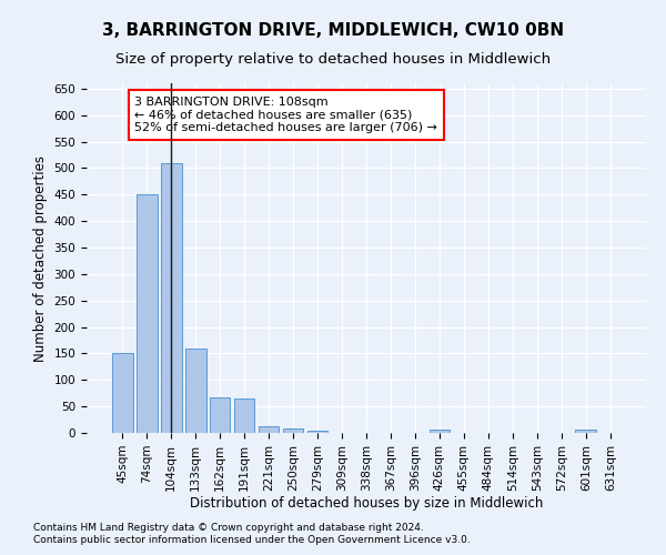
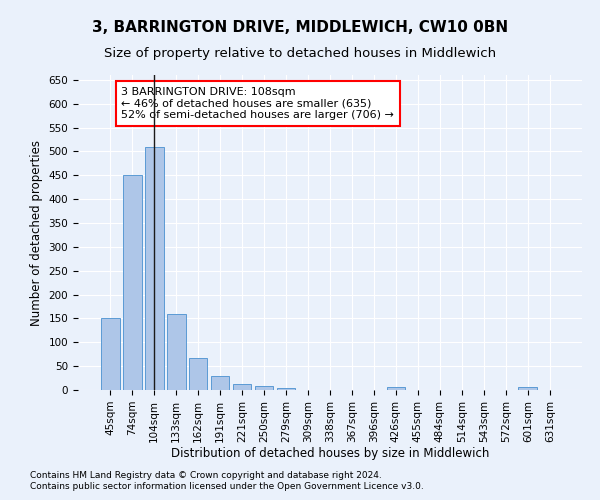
191sqm: 65 -> 30
